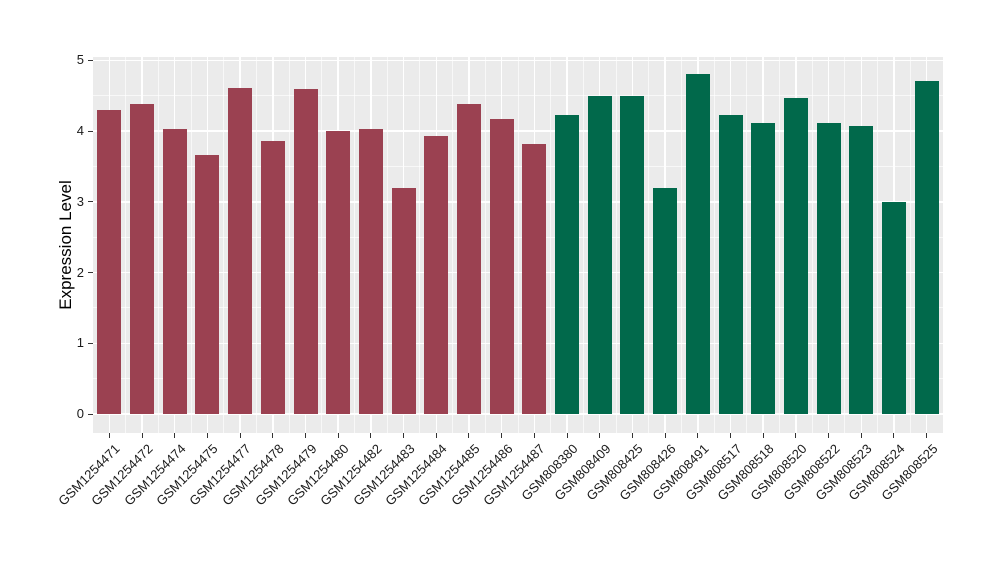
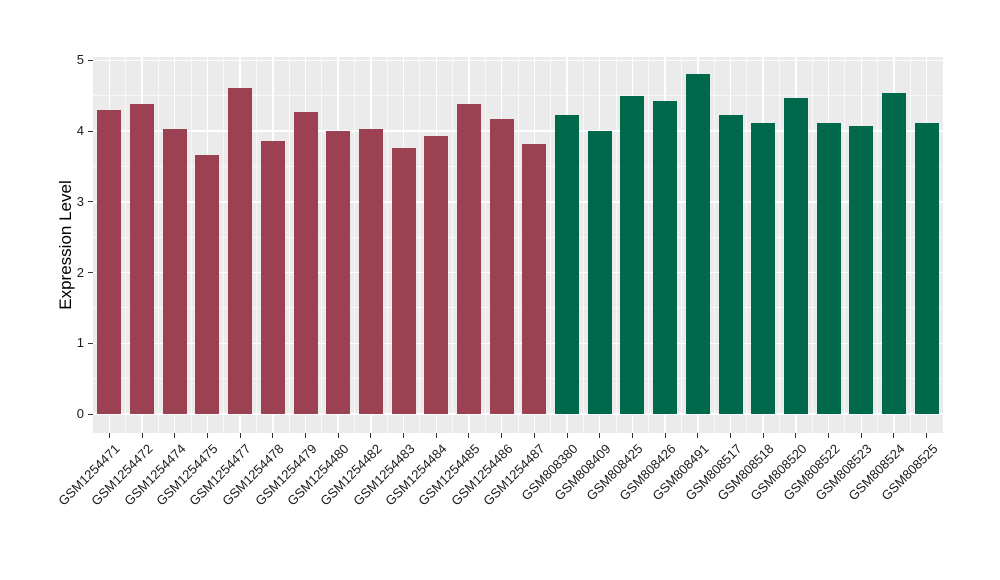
GSM1254479: 4.6 -> 4.3
GSM1254483: 3.2 -> 3.8
GSM808409: 4.5 -> 4.0
GSM808426: 3.2 -> 4.4
GSM808524: 3.0 -> 4.5
GSM808525: 4.7 -> 4.1
